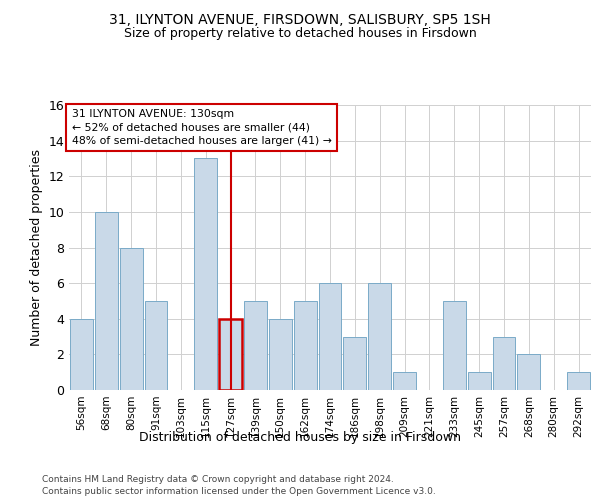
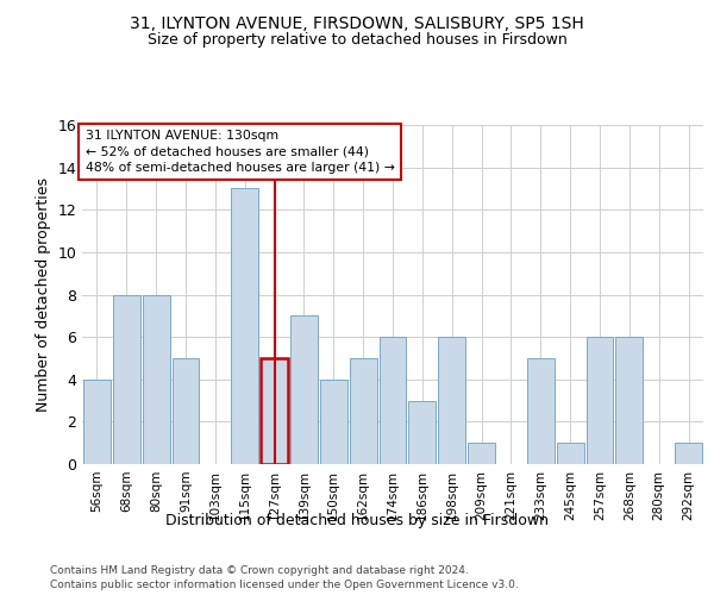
68sqm: 10 -> 8
127sqm: 4 -> 5
139sqm: 5 -> 7
257sqm: 3 -> 6
268sqm: 2 -> 6
